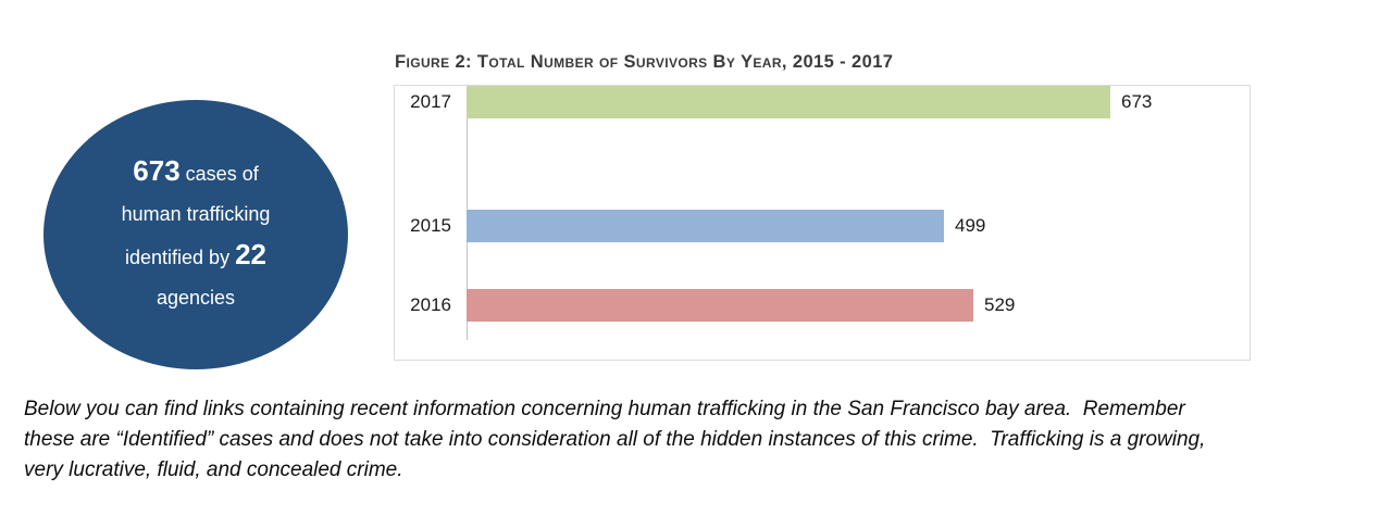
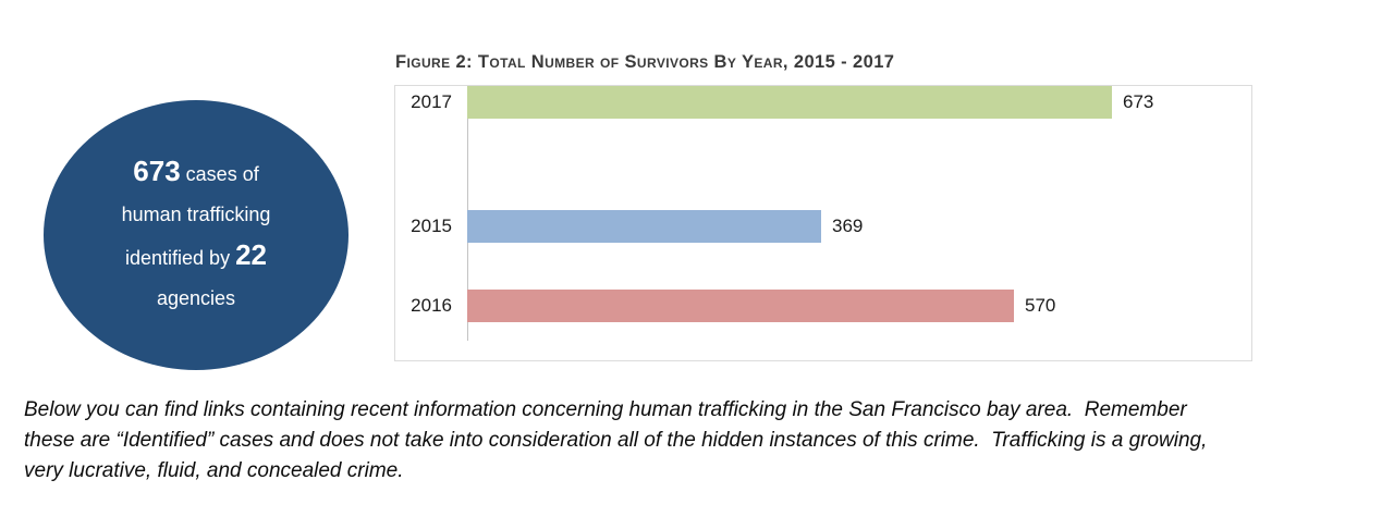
2015: 499 -> 369
2016: 529 -> 570
